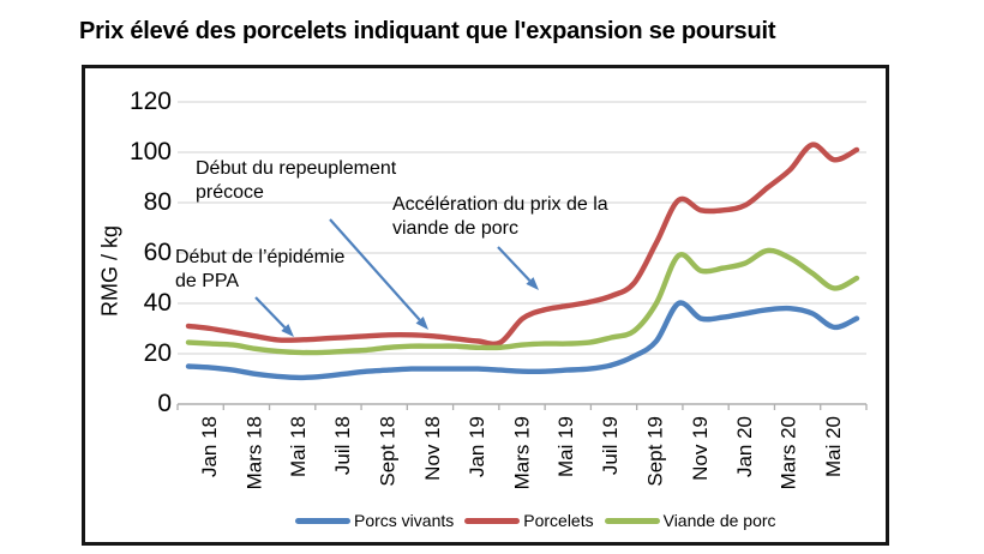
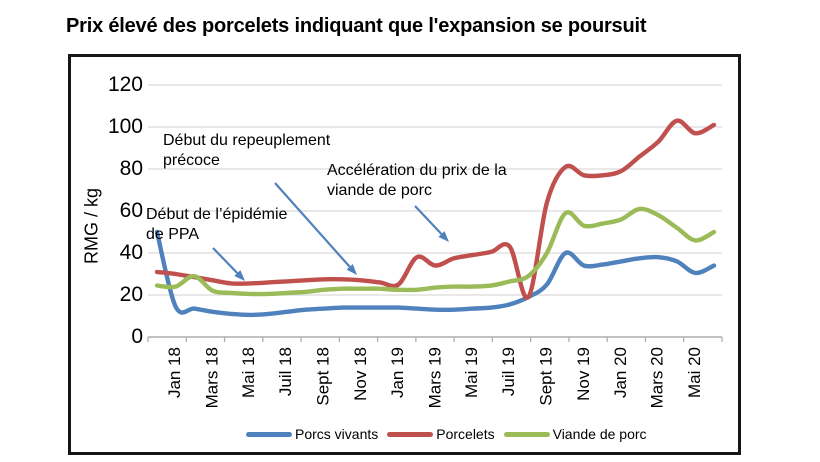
Porcs vivants/Jan 18: 15 -> 50
Viande de porc/Mars 18: 24 -> 29
Porcelets/Mars 19: 24 -> 38
Porcelets/Sept 19: 48 -> 19
